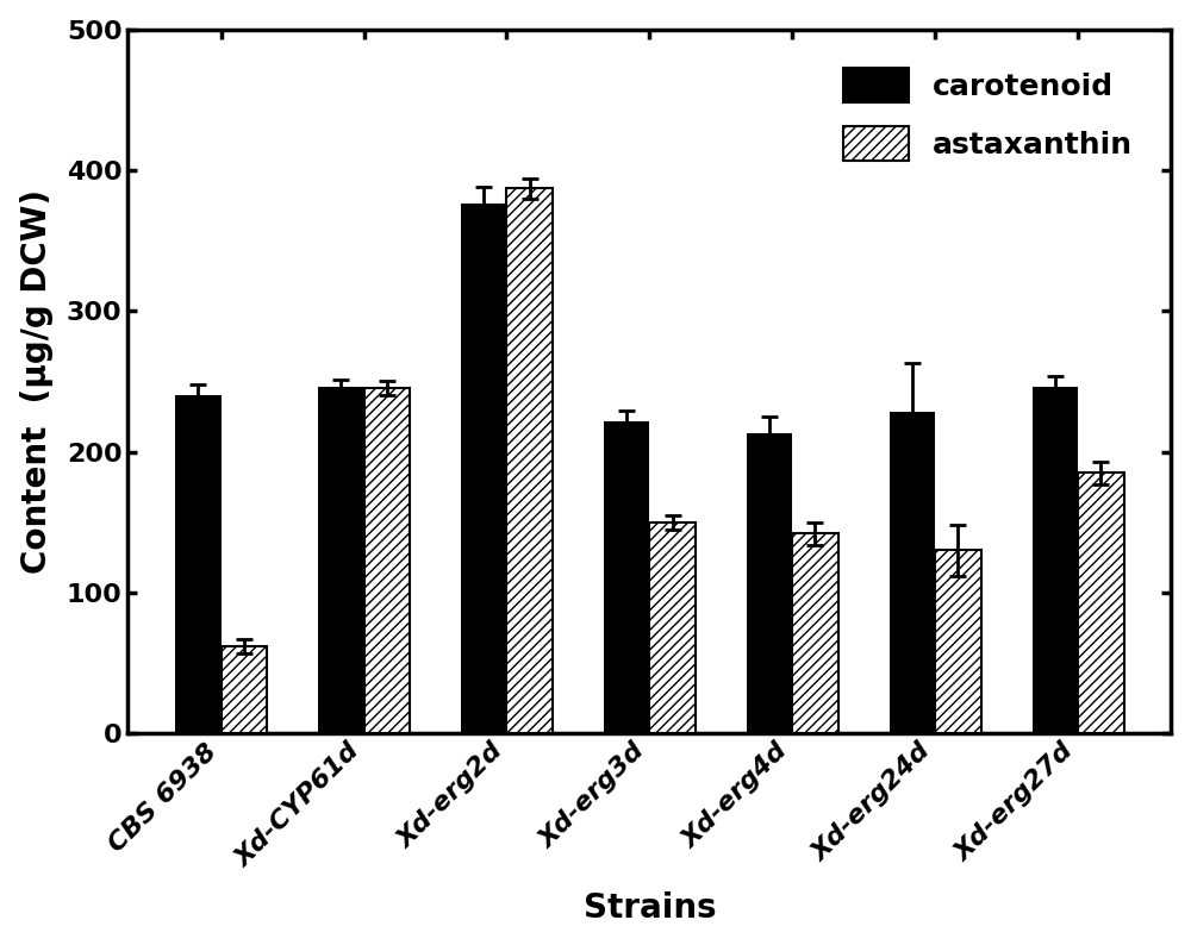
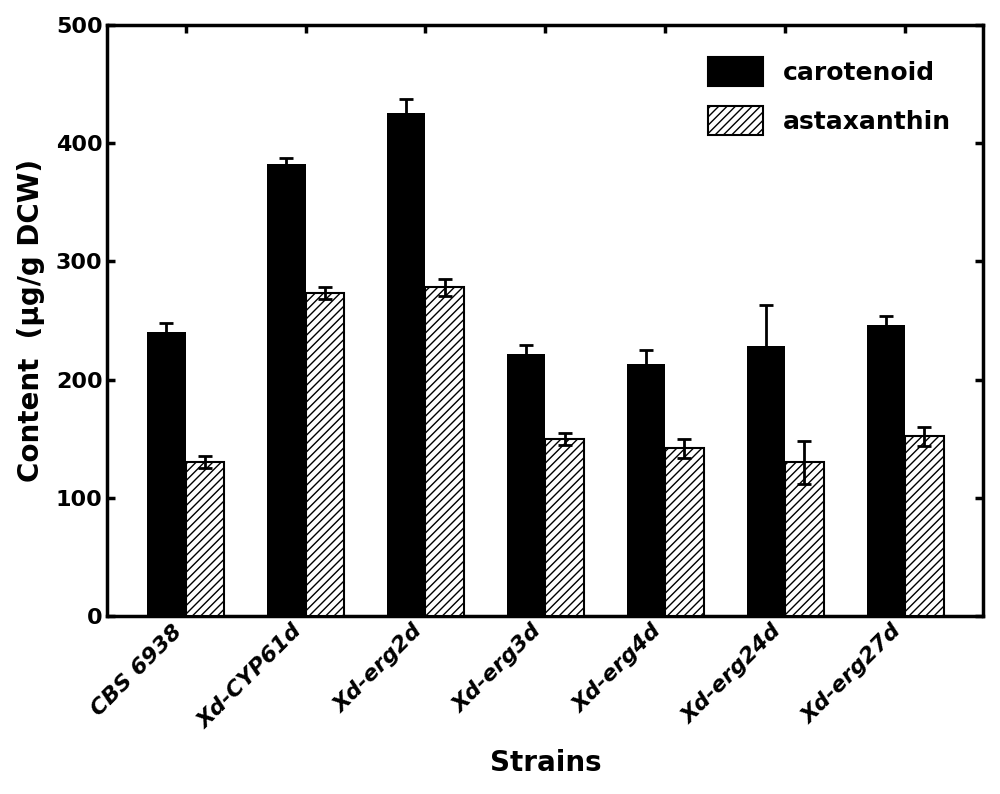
astaxanthin/CBS 6938: 62 -> 130
carotenoid/Xd-CYP61d: 246 -> 382
astaxanthin/Xd-CYP61d: 245 -> 273
carotenoid/Xd-erg2d: 376 -> 425
astaxanthin/Xd-erg2d: 387 -> 278
astaxanthin/Xd-erg27d: 185 -> 152
